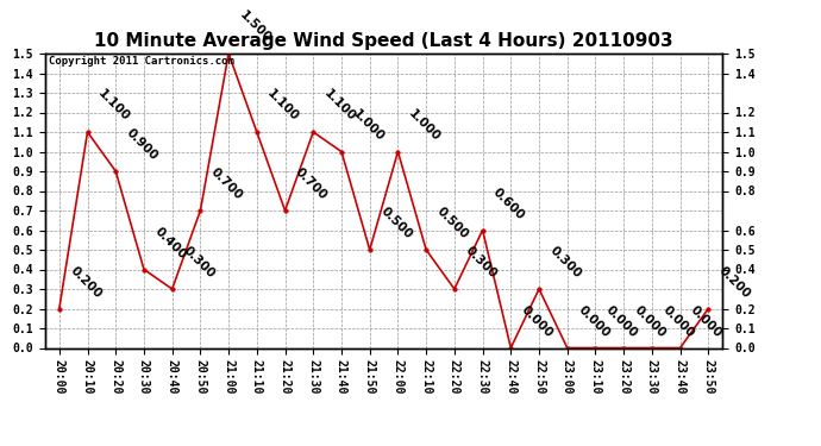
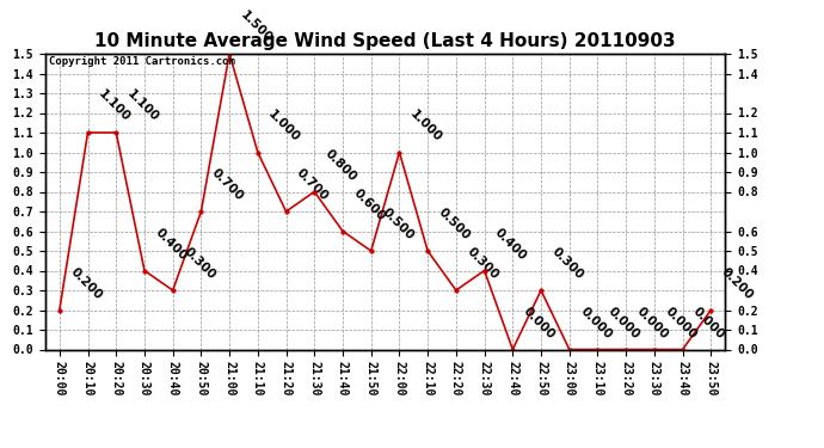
20:20: 0.900 -> 1.100
21:10: 1.100 -> 1.000
21:30: 1.100 -> 0.800
21:40: 1.000 -> 0.600
22:30: 0.600 -> 0.400
